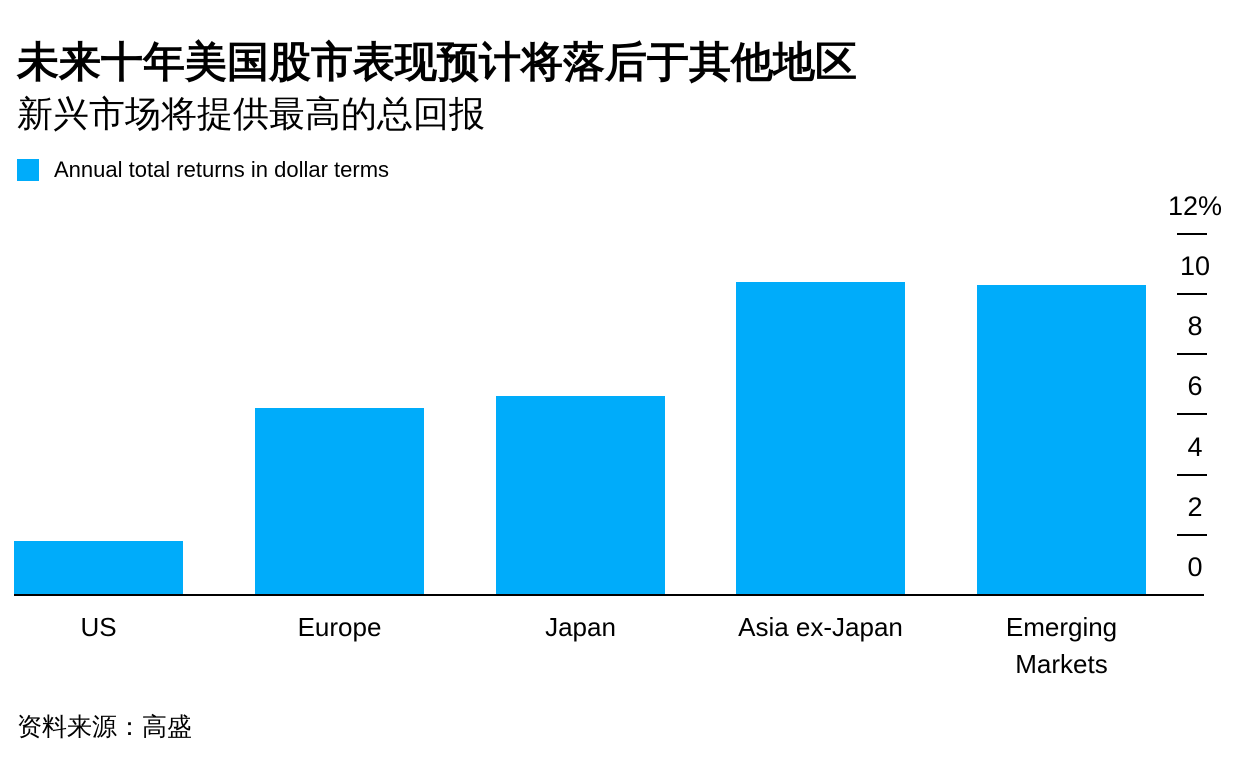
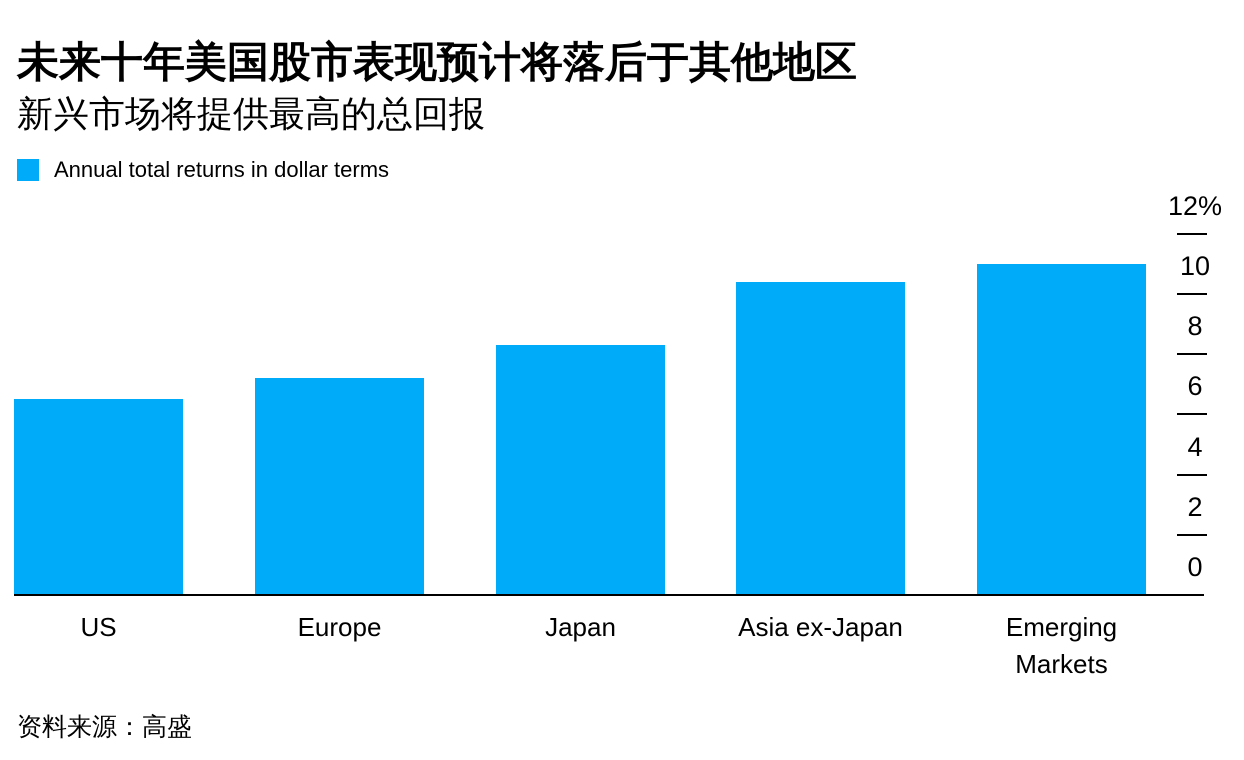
US: 1.8 -> 6.5
Europe: 6.2 -> 7.2
Japan: 6.6 -> 8.3
Emerging Markets: 10.3 -> 11.0
